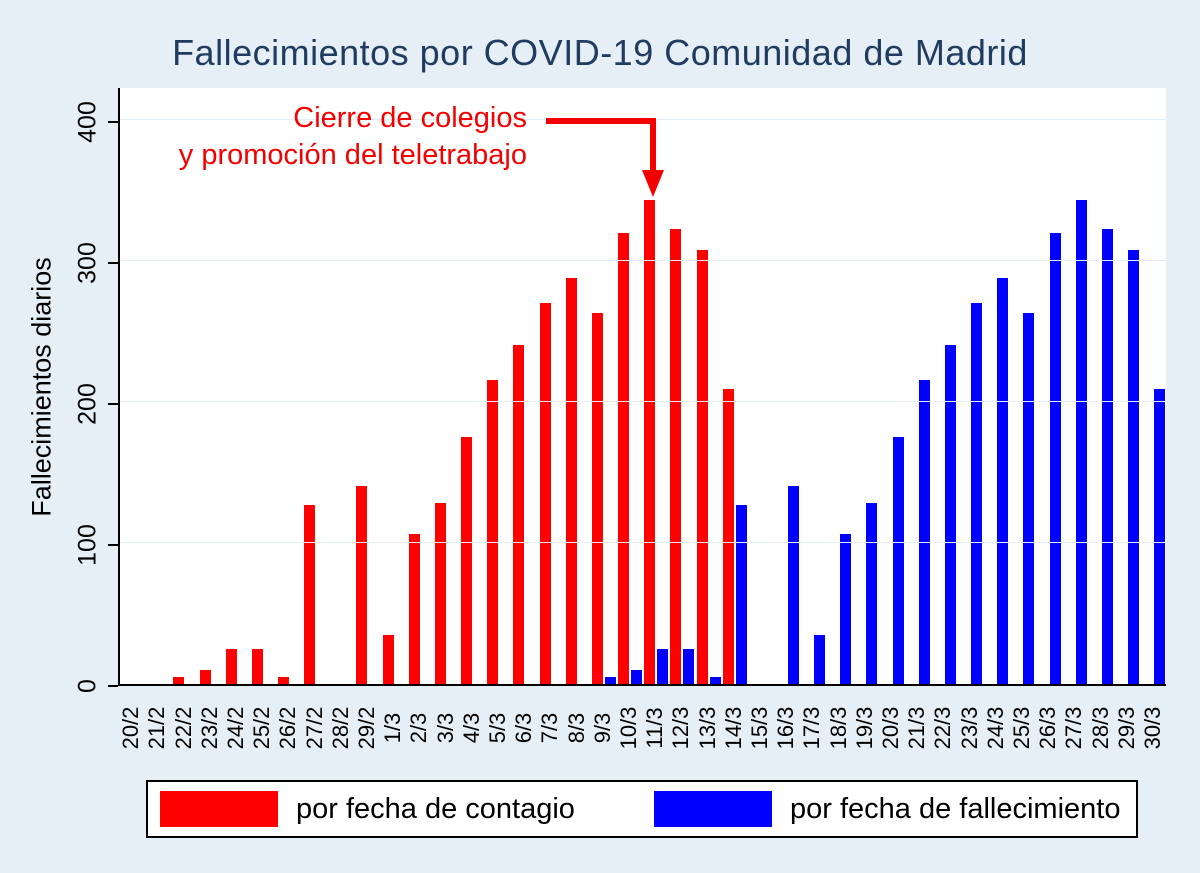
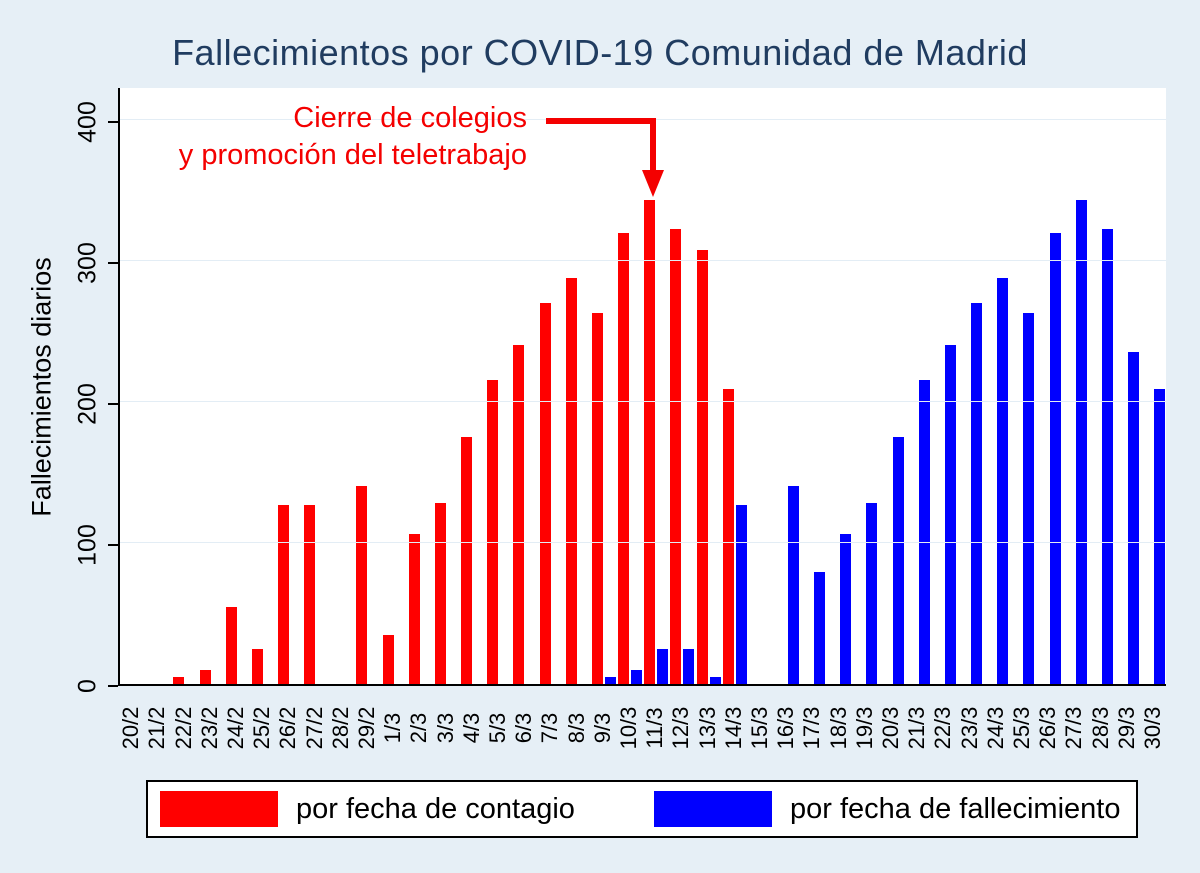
por fecha de contagio/24/2: 25 -> 55
por fecha de contagio/26/2: 5 -> 127
por fecha de fallecimiento/17/3: 35 -> 80
por fecha de fallecimiento/29/3: 309 -> 236
